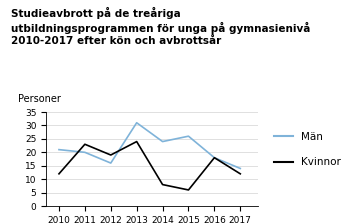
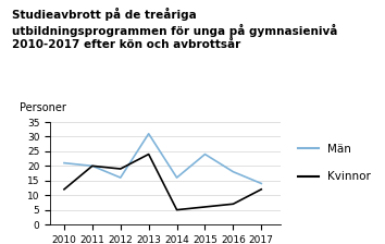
Kvinnor/2011: 23 -> 20
Män/2014: 24 -> 16
Kvinnor/2014: 8 -> 5
Män/2015: 26 -> 24
Kvinnor/2016: 18 -> 7
